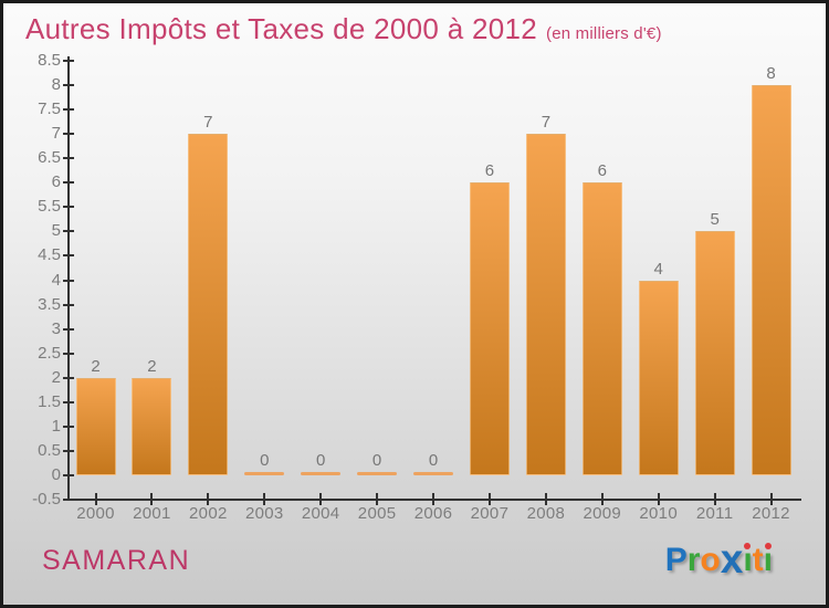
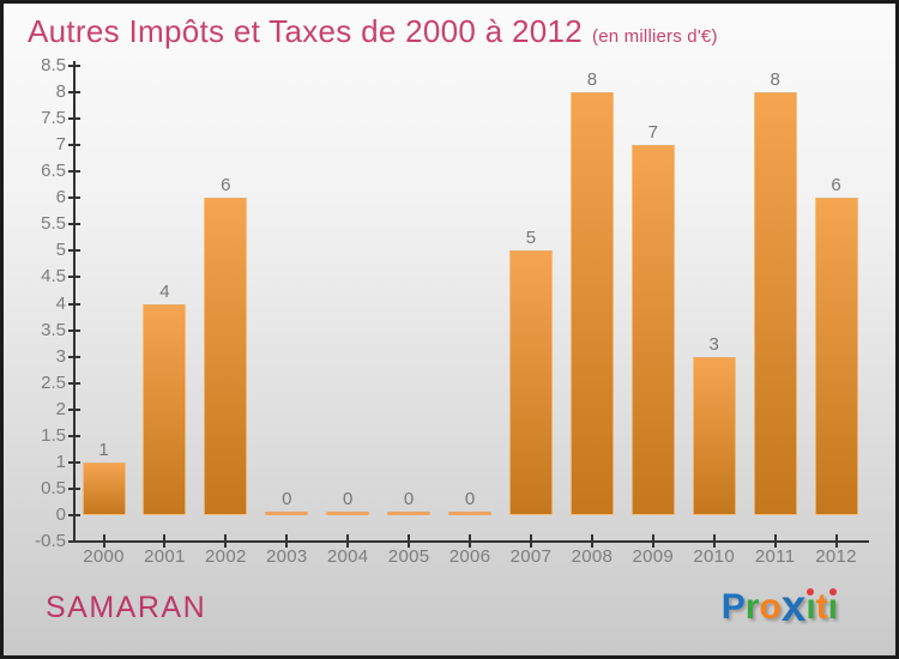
2000: 2 -> 1
2001: 2 -> 4
2002: 7 -> 6
2007: 6 -> 5
2008: 7 -> 8
2009: 6 -> 7
2010: 4 -> 3
2011: 5 -> 8
2012: 8 -> 6
